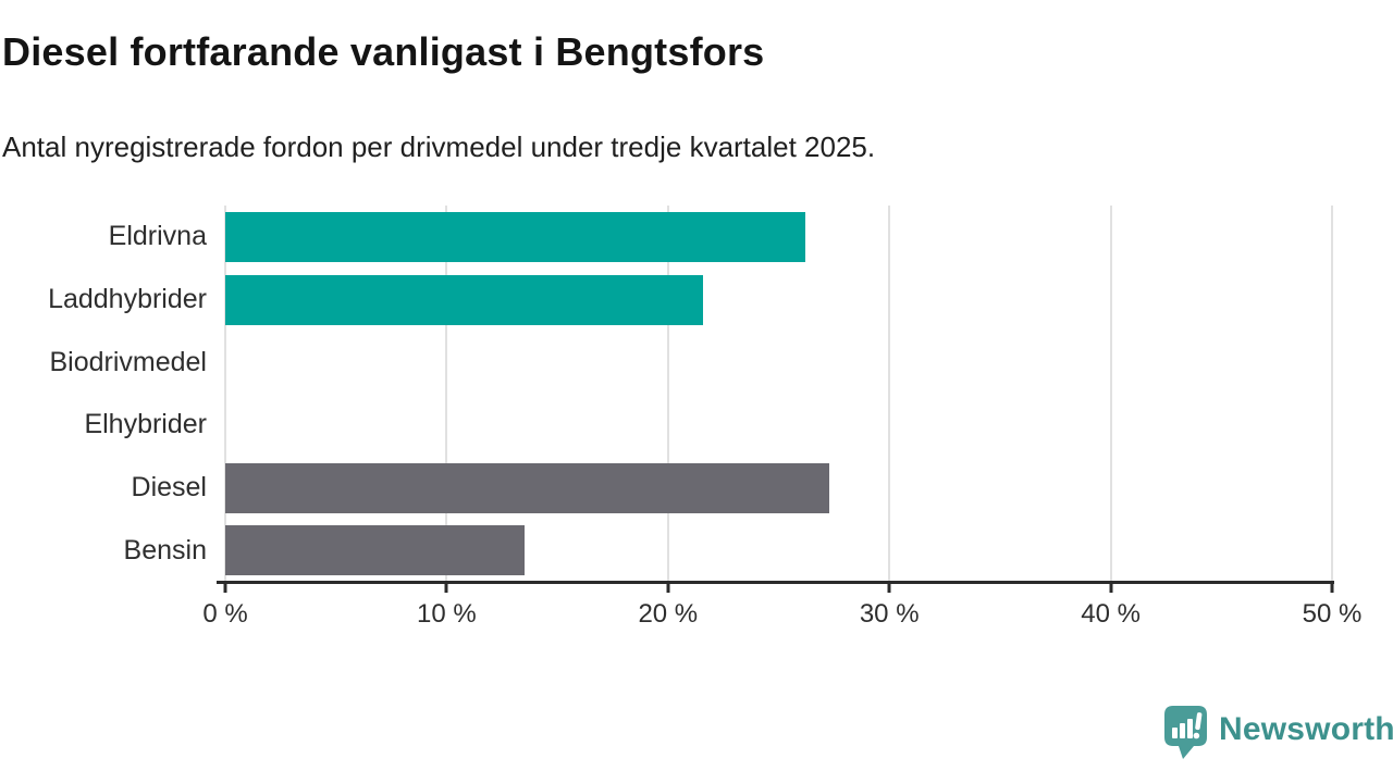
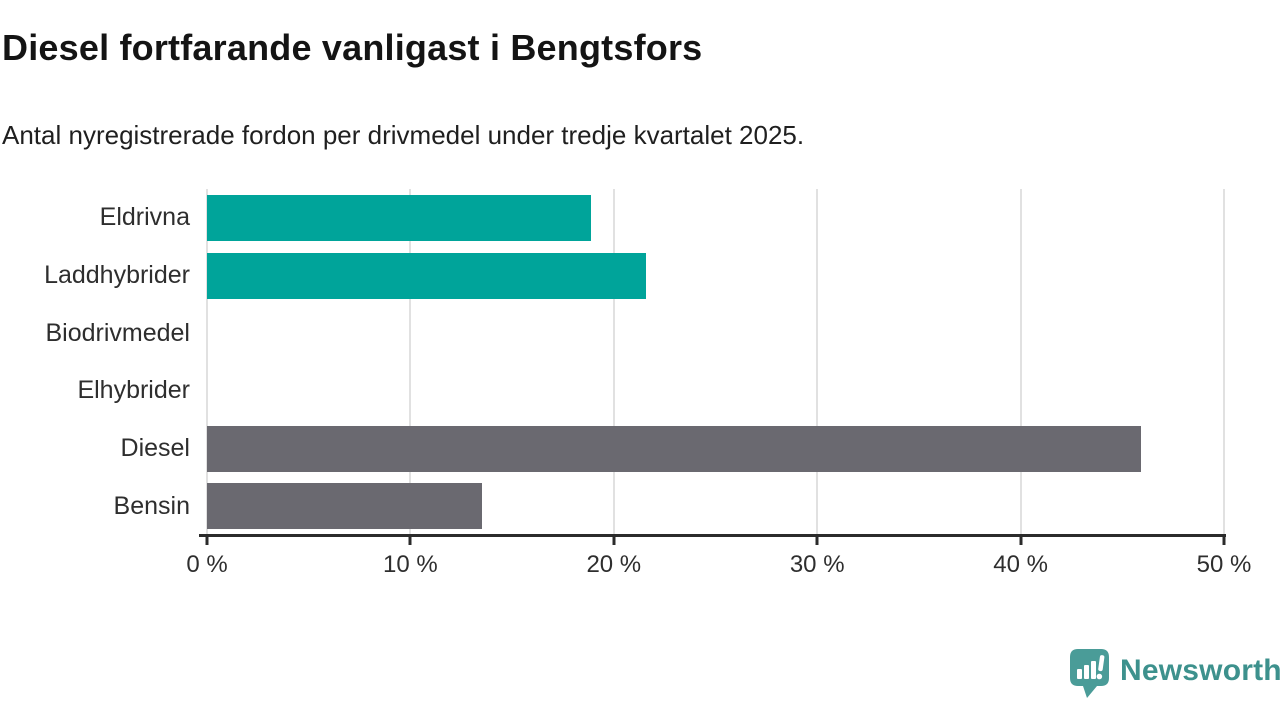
Eldrivna: 26.2% -> 18.9%
Diesel: 27.3% -> 45.9%
